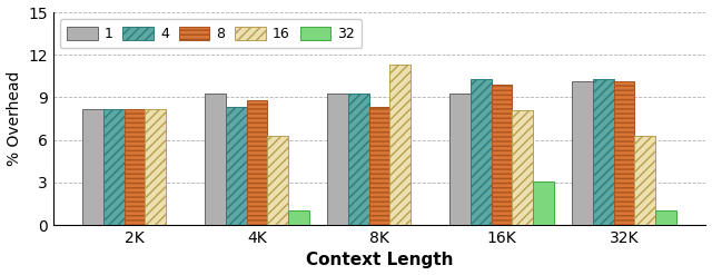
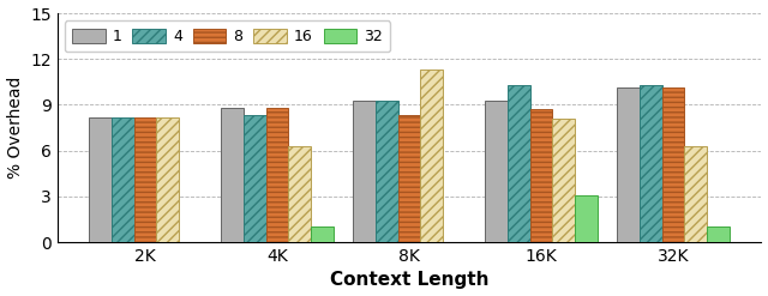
1/4K: 9.3 -> 8.8
8/16K: 9.9 -> 8.7
